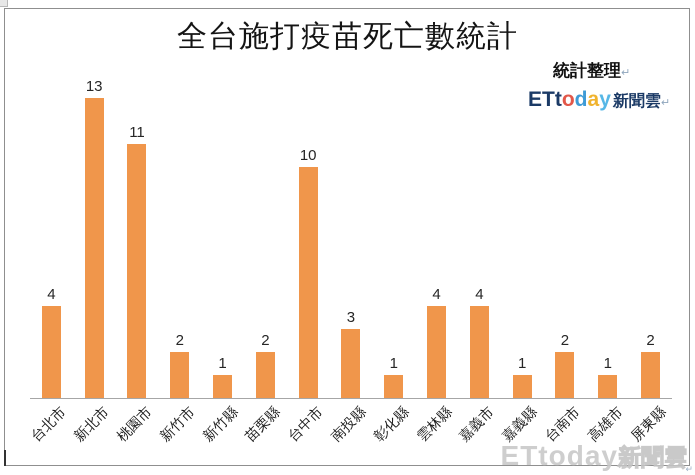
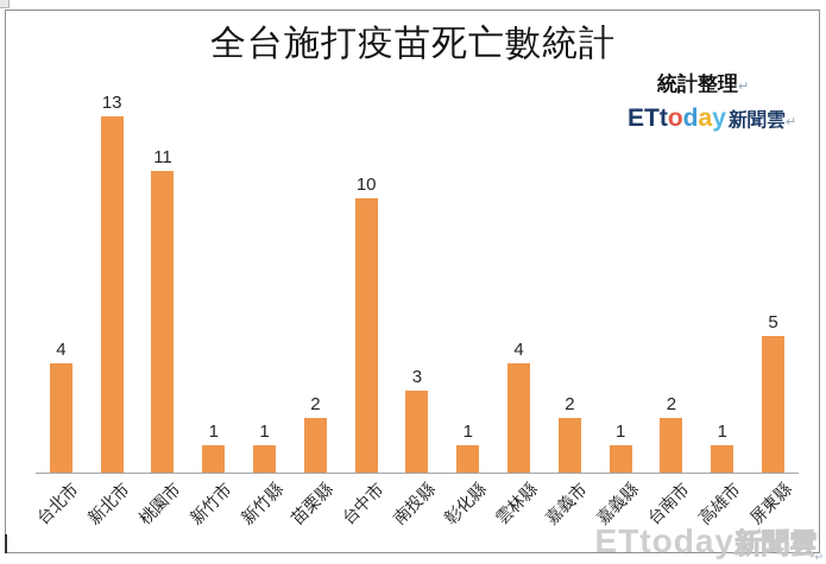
新竹市: 2 -> 1
嘉義市: 4 -> 2
屏東縣: 2 -> 5
